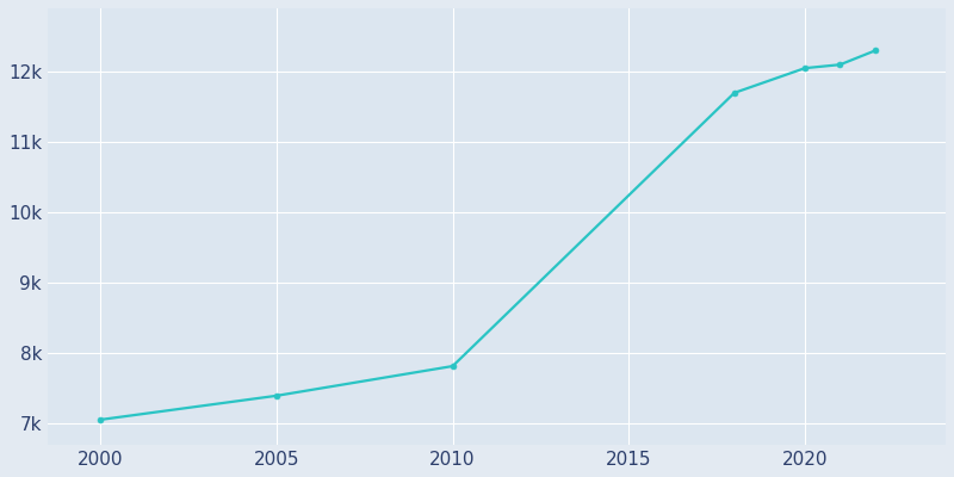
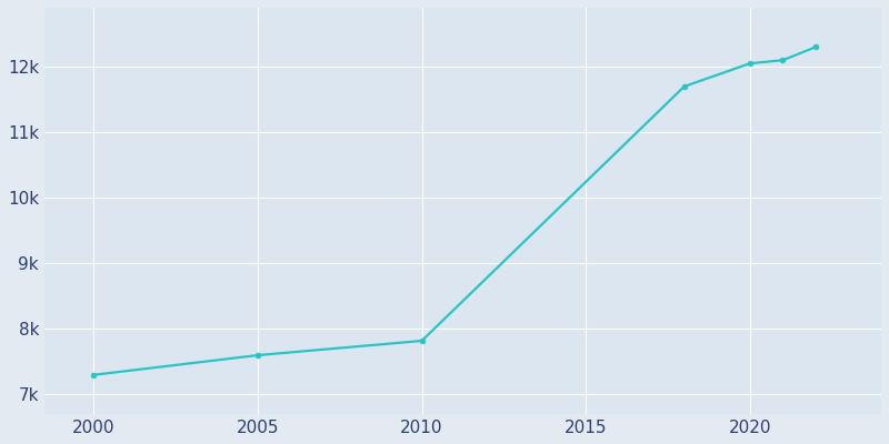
2000: 7.06k -> 7.30k
2005: 7.40k -> 7.60k
